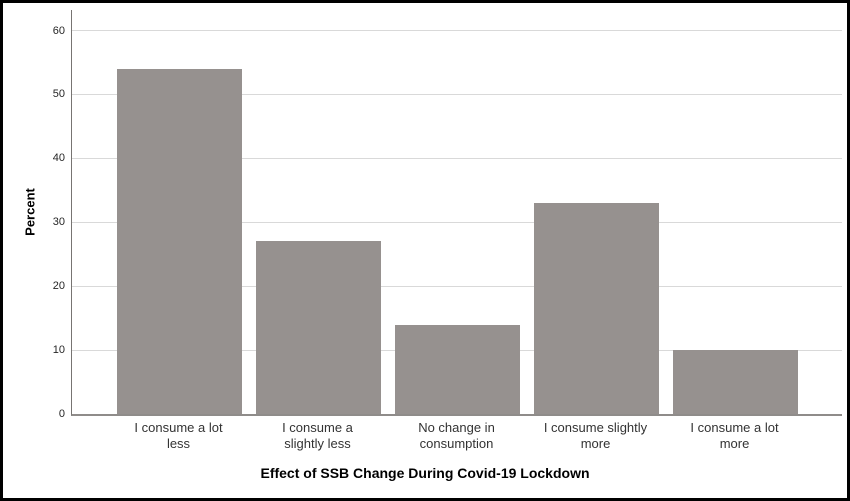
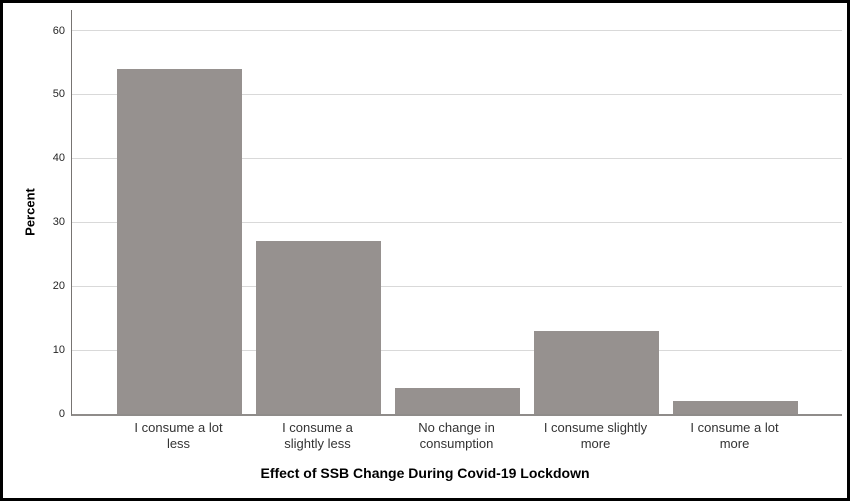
No change in consumption: 14 -> 4
I consume slightly more: 33 -> 13
I consume a lot more: 10 -> 2
